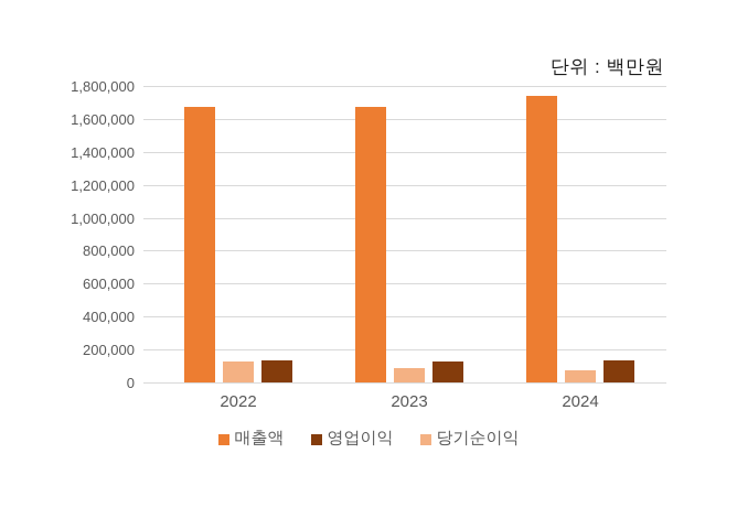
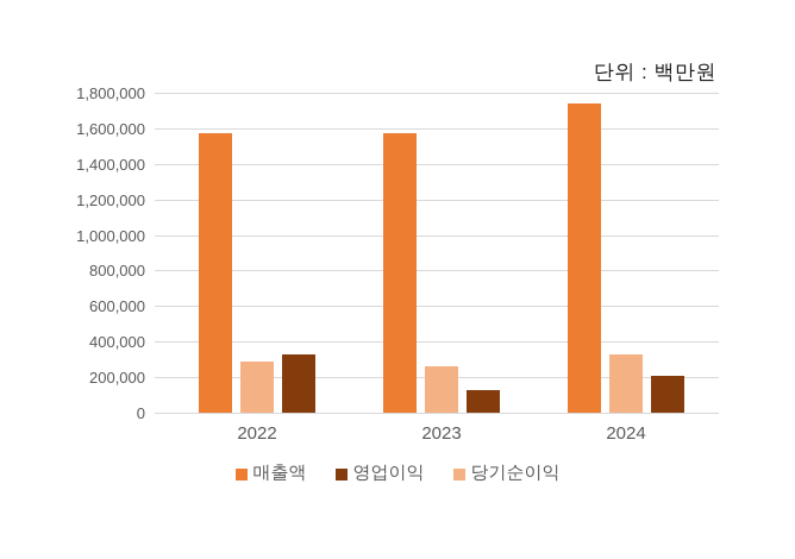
매출액/2022: 1670000 -> 1570000
당기순이익/2022: 120000 -> 290000
영업이익/2022: 140000 -> 330000
매출액/2023: 1680000 -> 1570000
당기순이익/2023: 80000 -> 260000
당기순이익/2024: 80000 -> 330000
영업이익/2024: 140000 -> 210000
